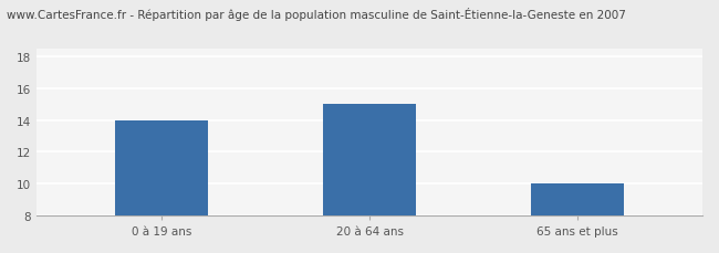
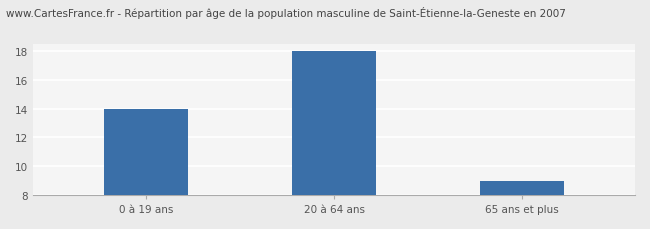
20 à 64 ans: 15 -> 18
65 ans et plus: 10 -> 9
